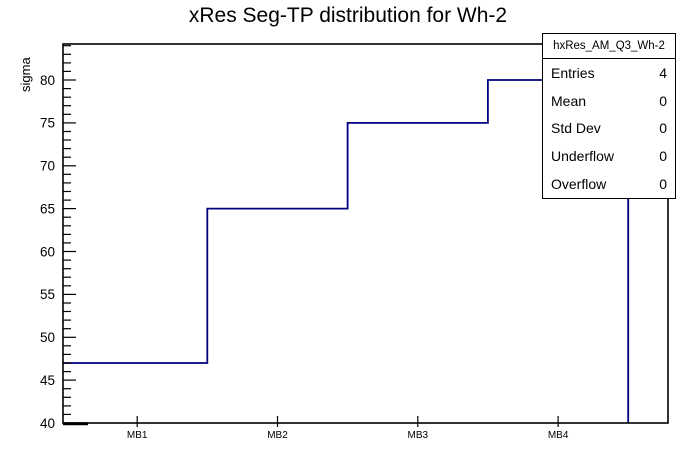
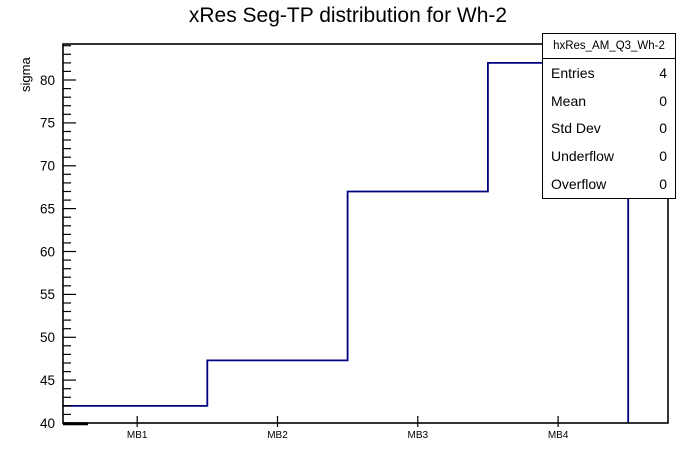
MB1: 47 -> 42
MB2: 65 -> 47
MB3: 75 -> 67
MB4: 80 -> 82
